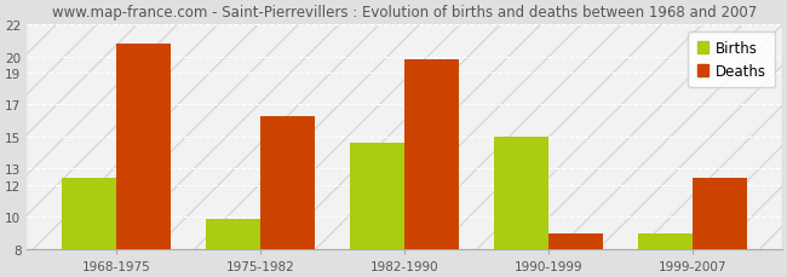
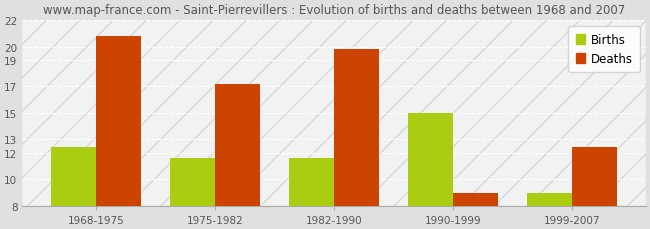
Births/1975-1982: 9.9 -> 11.6
Deaths/1975-1982: 16.3 -> 17.2
Births/1982-1990: 14.6 -> 11.6
